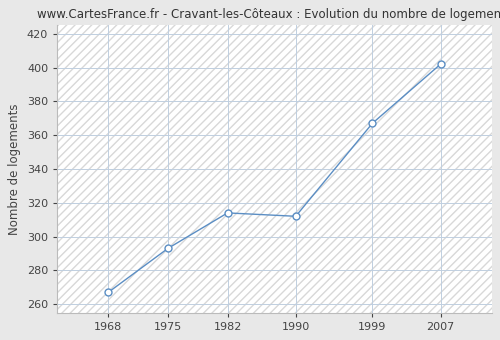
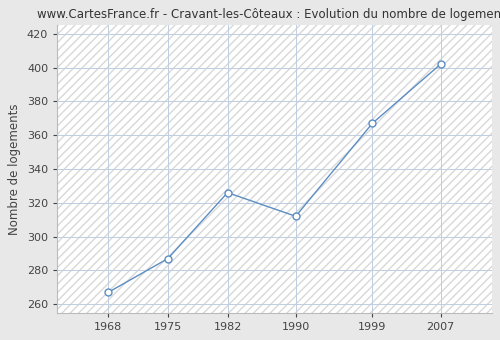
1975: 293 -> 287
1982: 314 -> 326
